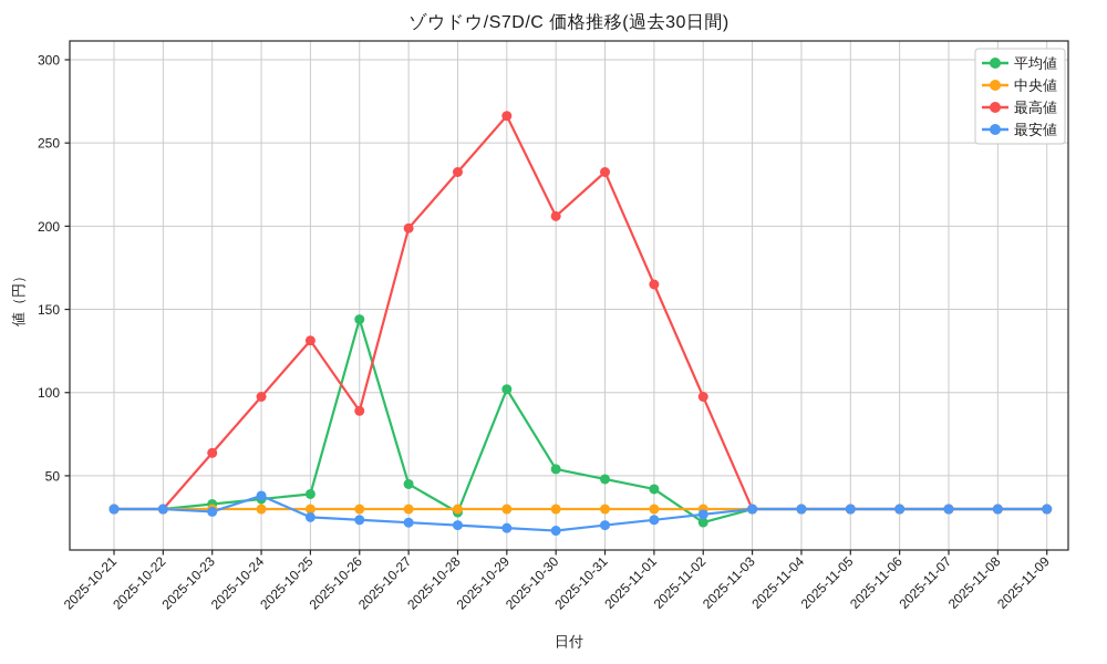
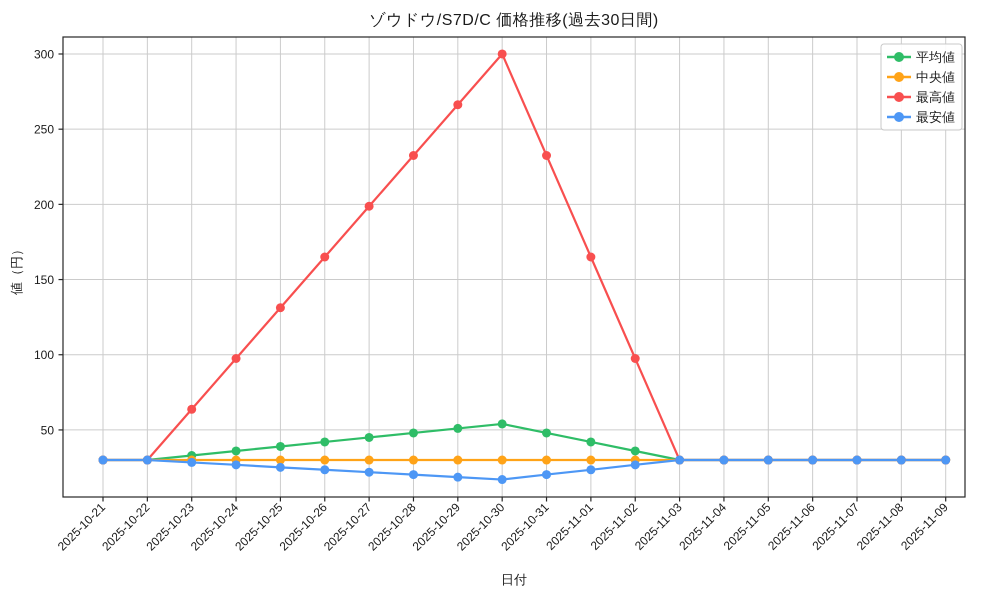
最安値/2025-10-24: 38 -> 27
平均値/2025-10-26: 144 -> 42
最高値/2025-10-26: 89 -> 165
平均値/2025-10-28: 28 -> 48
平均値/2025-10-29: 102 -> 51
最高値/2025-10-30: 206 -> 300
平均値/2025-11-02: 22 -> 36
